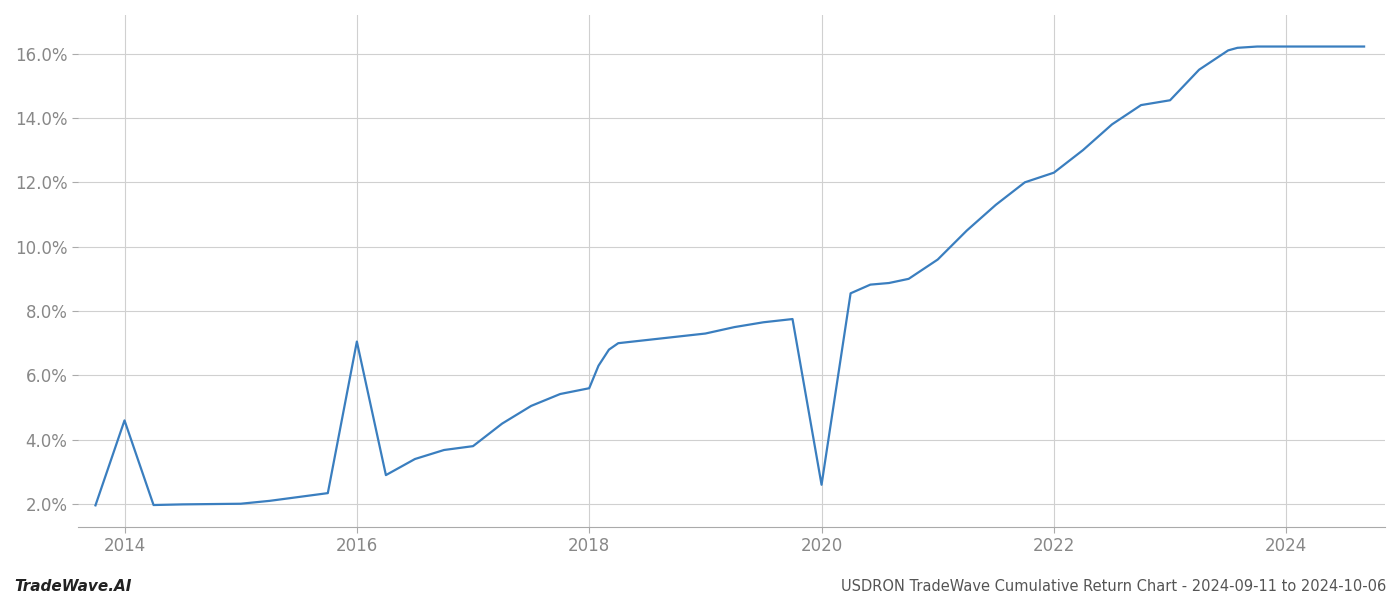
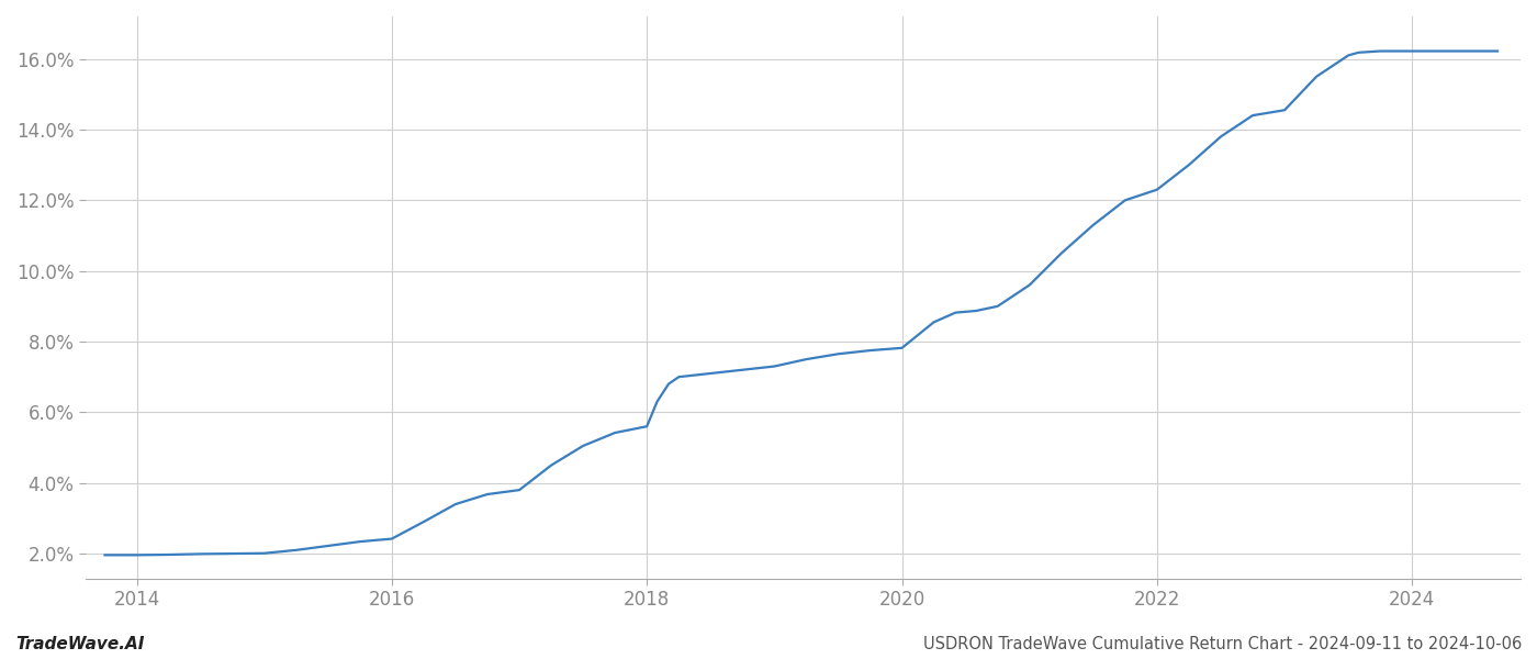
2014: 4.60% -> 1.96%
2016: 7.05% -> 2.42%
2020: 2.60% -> 7.82%
